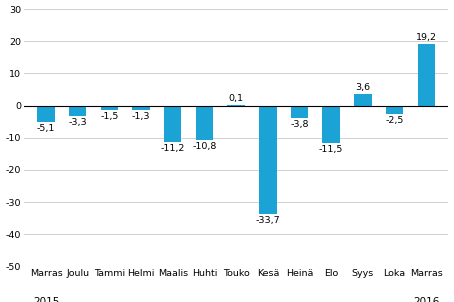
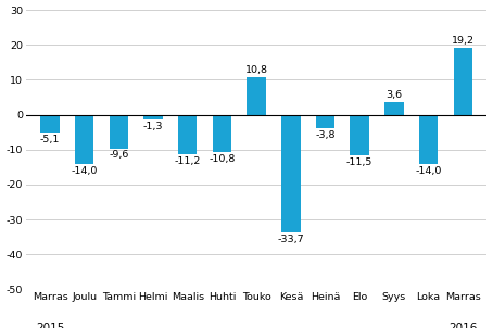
Joulu: -3,3 -> -14,0
Tammi: -1,5 -> -9,6
Touko: 0,1 -> 10,8
Loka: -2,5 -> -14,0
